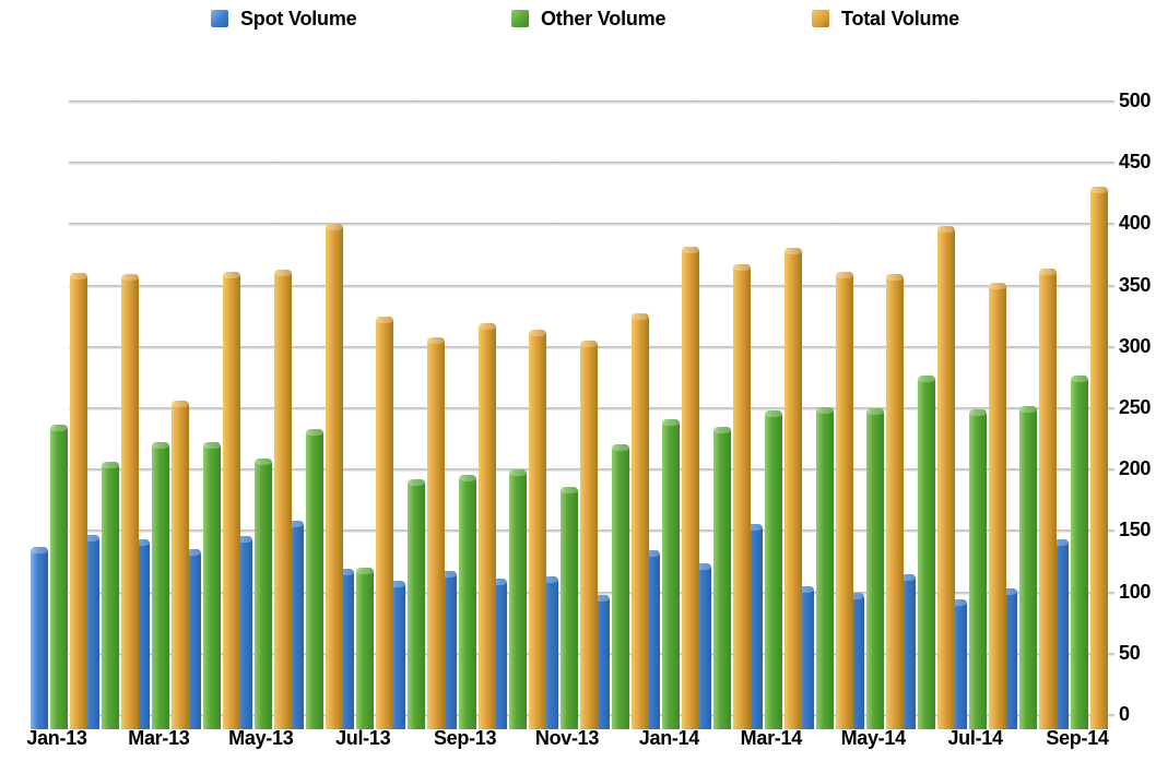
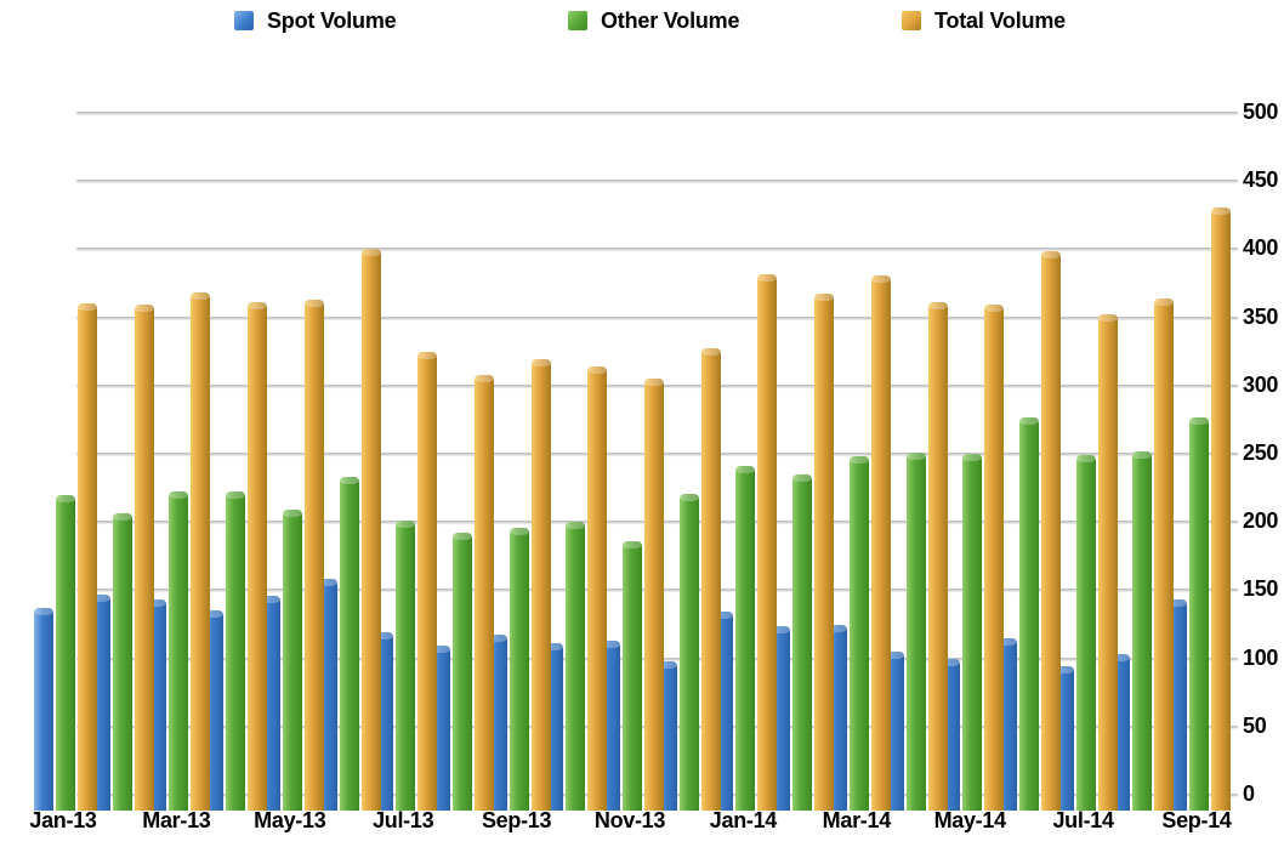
Other Volume/Jan-13: 237 -> 220
Total Volume/Mar-13: 256 -> 368
Other Volume/Jul-13: 120 -> 201
Spot Volume/Mar-14: 156 -> 125
